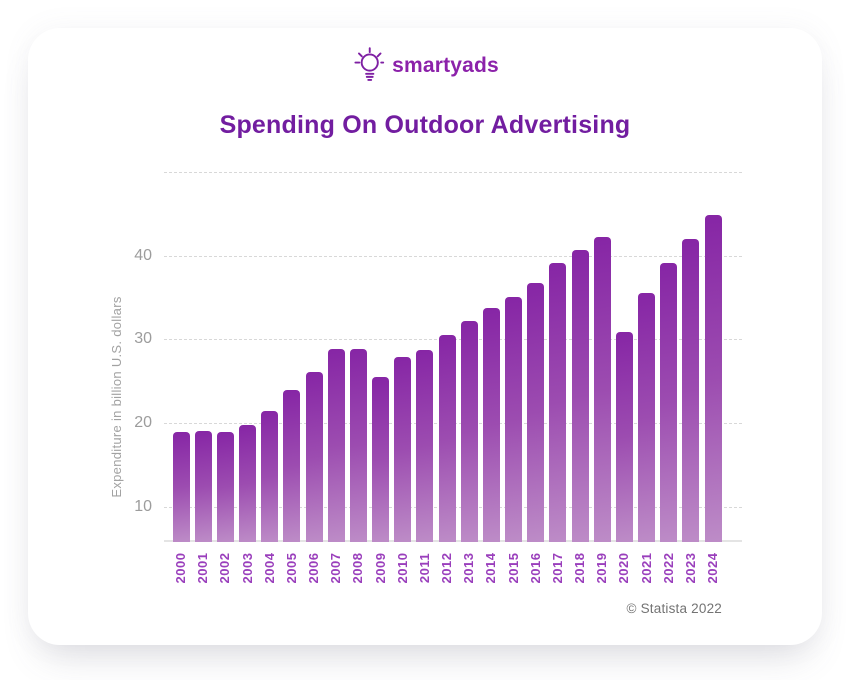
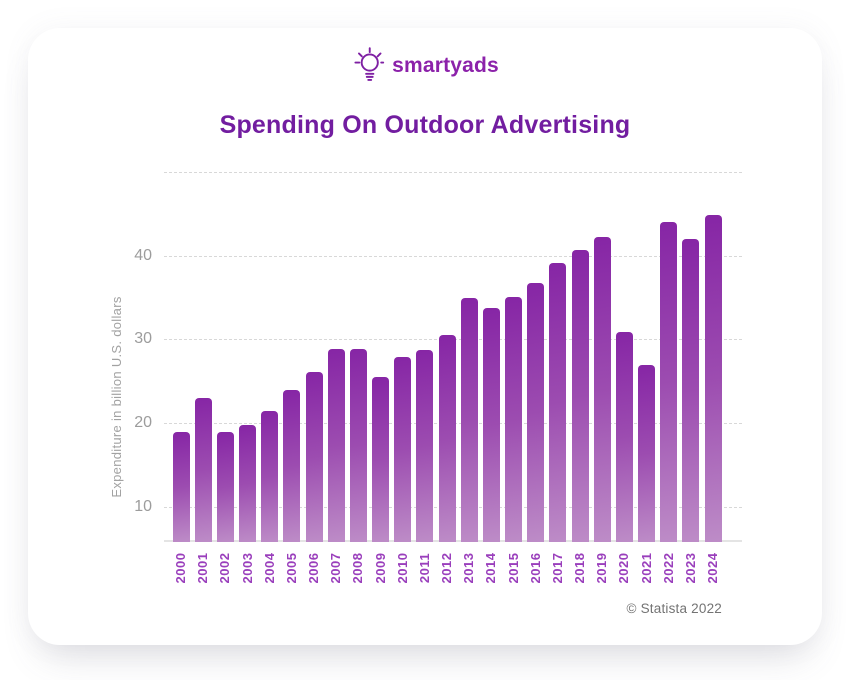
2001: 19 -> 23
2013: 32 -> 35
2021: 36 -> 27
2022: 39 -> 44
